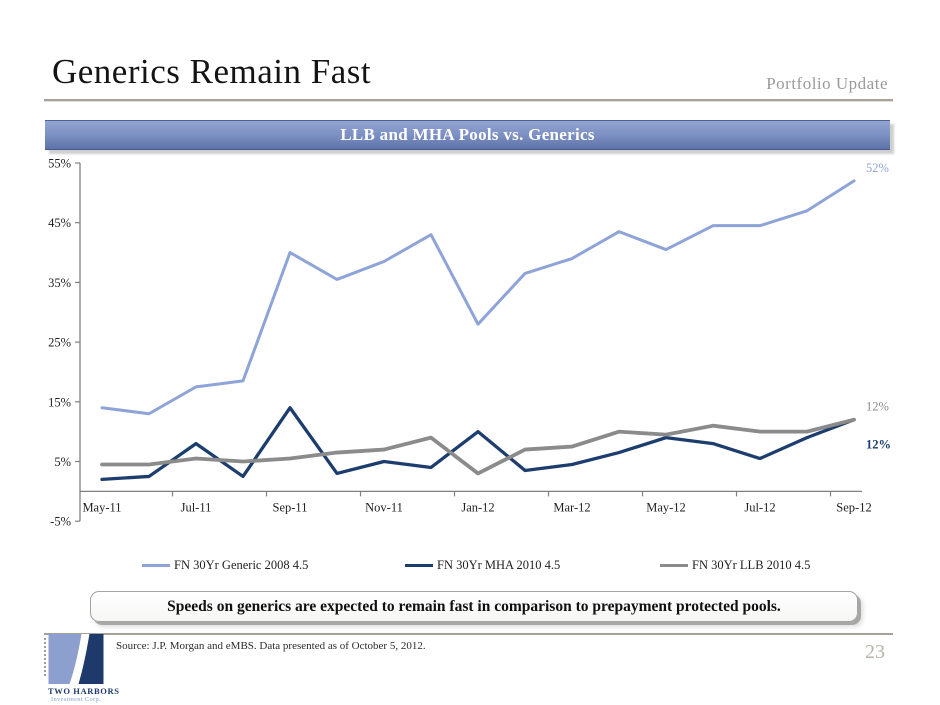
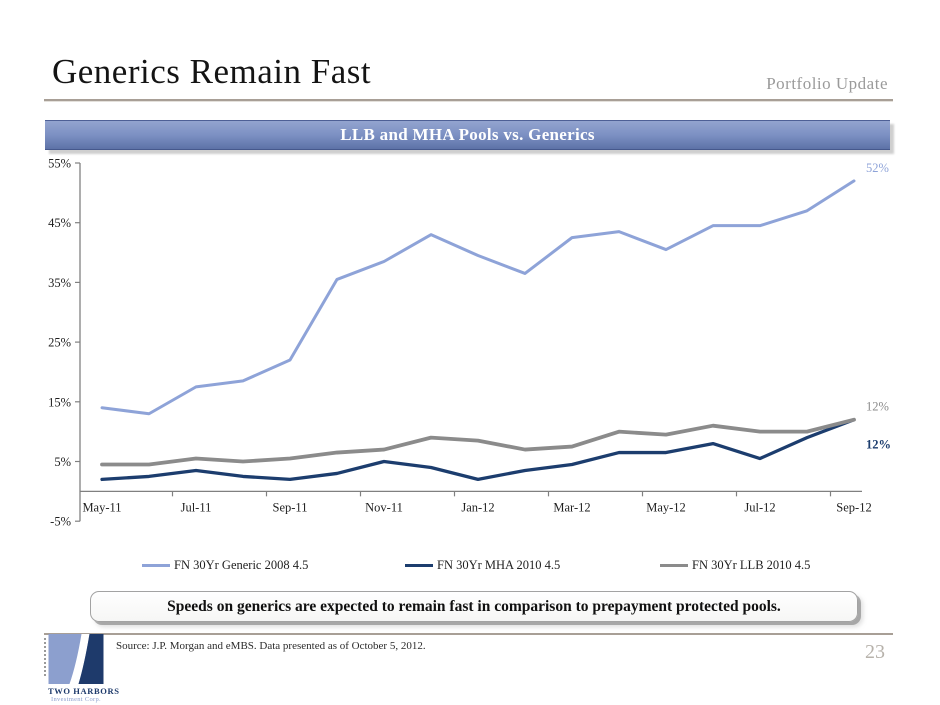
FN 30Yr MHA 2010 4.5/Jul-11: 8% -> 4%
FN 30Yr Generic 2008 4.5/Sep-11: 40% -> 22%
FN 30Yr MHA 2010 4.5/Sep-11: 14% -> 2%
FN 30Yr Generic 2008 4.5/Jan-12: 28% -> 40%
FN 30Yr MHA 2010 4.5/Jan-12: 10% -> 2%
FN 30Yr LLB 2010 4.5/Jan-12: 3% -> 8%
FN 30Yr Generic 2008 4.5/Mar-12: 39% -> 42%
FN 30Yr MHA 2010 4.5/May-12: 9% -> 6%
